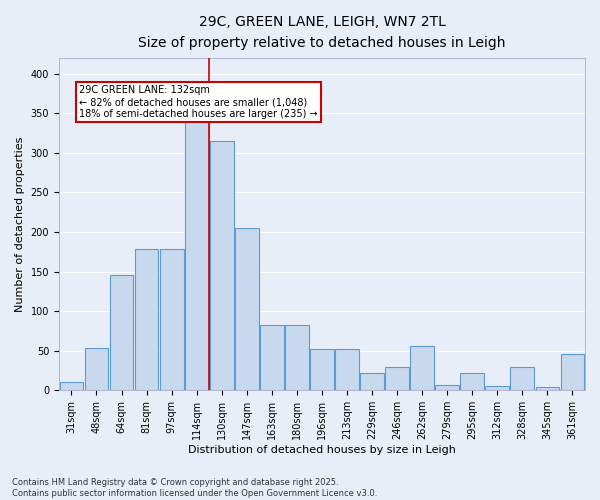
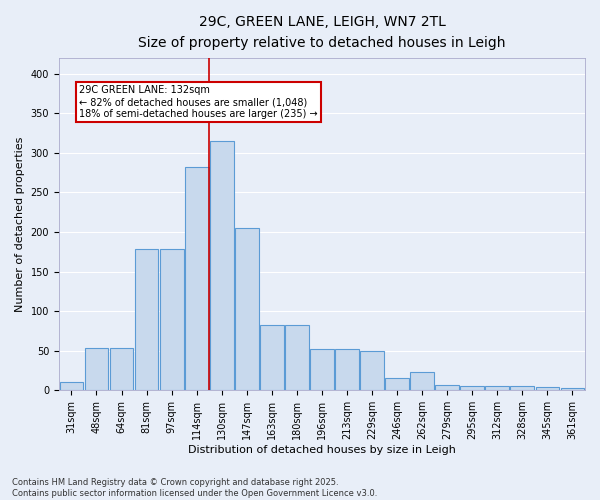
64sqm: 146 -> 54
114sqm: 340 -> 282
229sqm: 22 -> 50
246sqm: 30 -> 15
262sqm: 56 -> 23
295sqm: 22 -> 6
328sqm: 30 -> 5
361sqm: 46 -> 3
